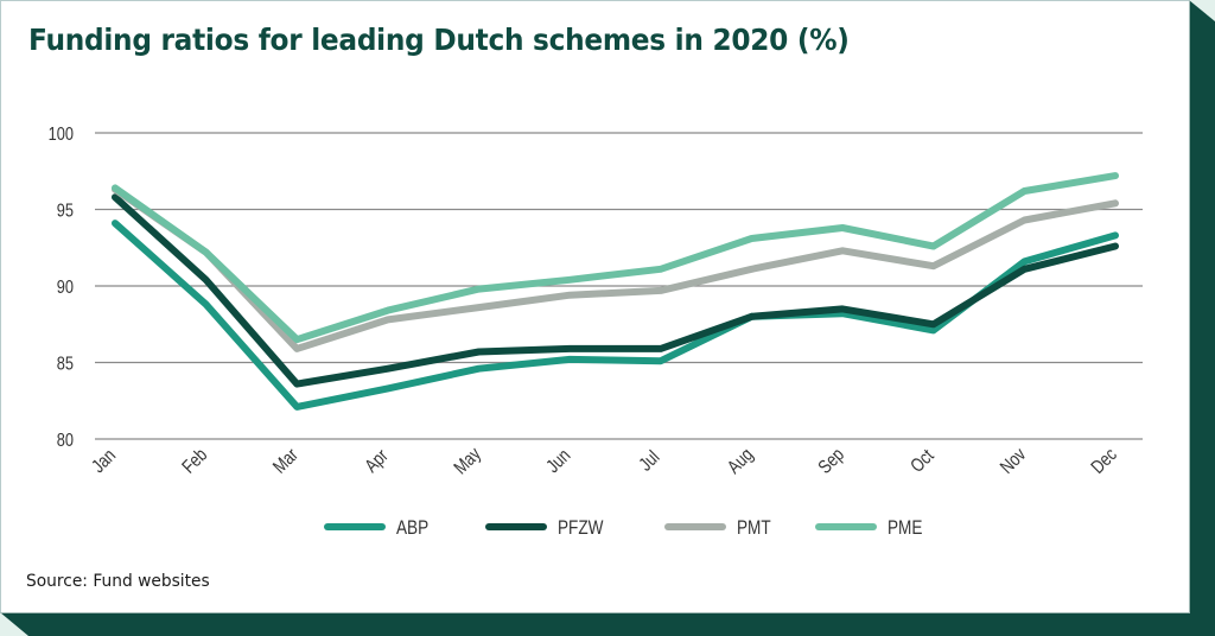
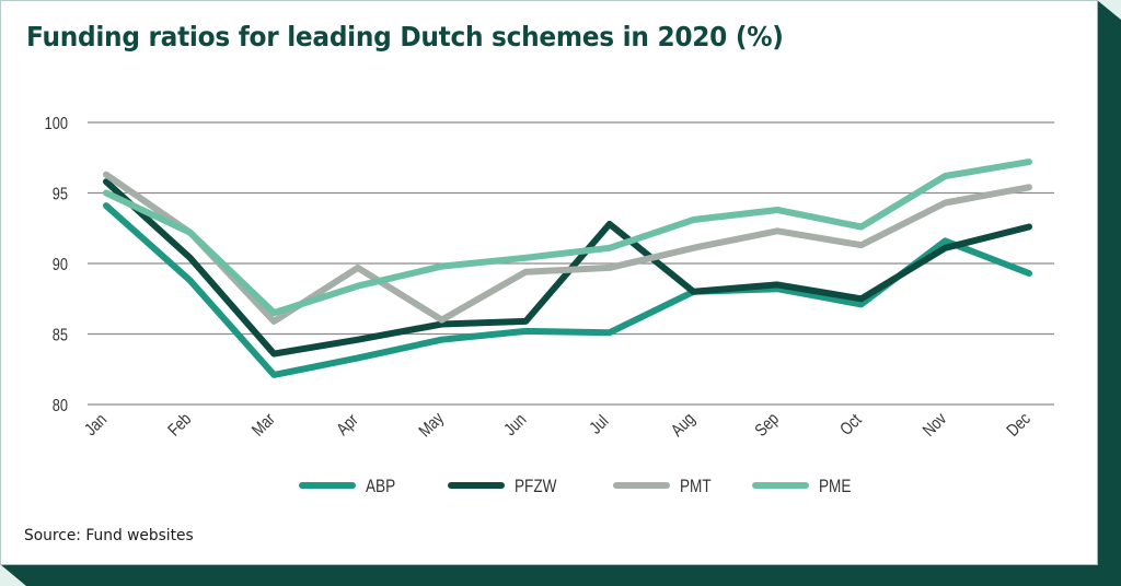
PME/Jan: 96.4 -> 95.0
PMT/Apr: 87.8 -> 89.7
PMT/May: 88.6 -> 86.0
PFZW/Jul: 85.9 -> 92.8
ABP/Dec: 93.3 -> 89.3
